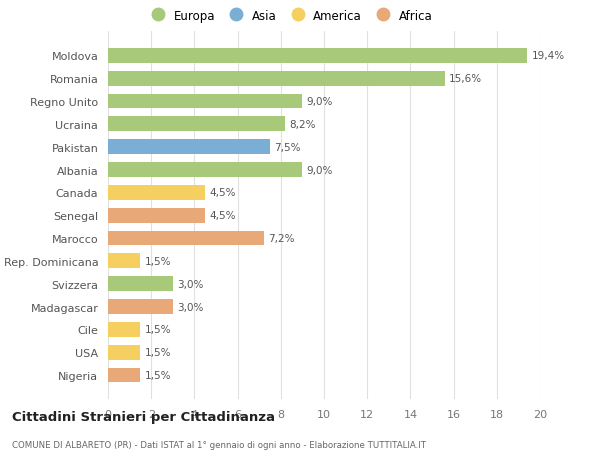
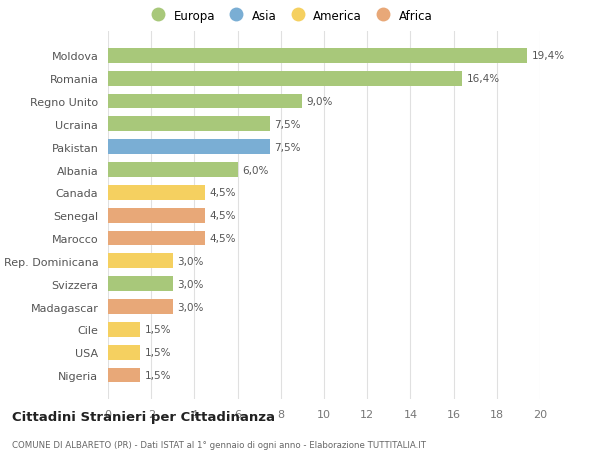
Romania: 15,6% -> 16,4%
Ucraina: 8,2% -> 7,5%
Albania: 9,0% -> 6,0%
Marocco: 7,2% -> 4,5%
Rep. Dominicana: 1,5% -> 3,0%
